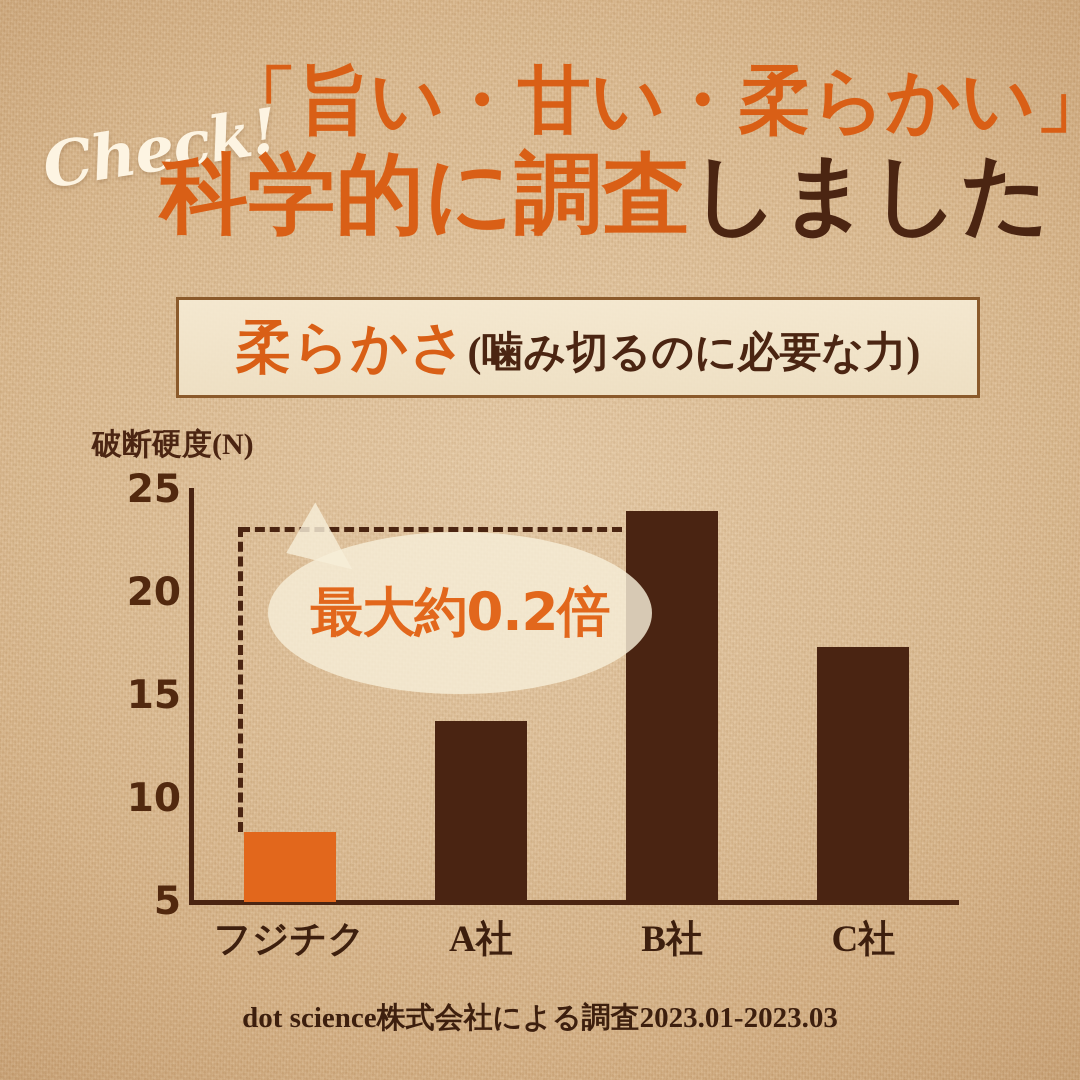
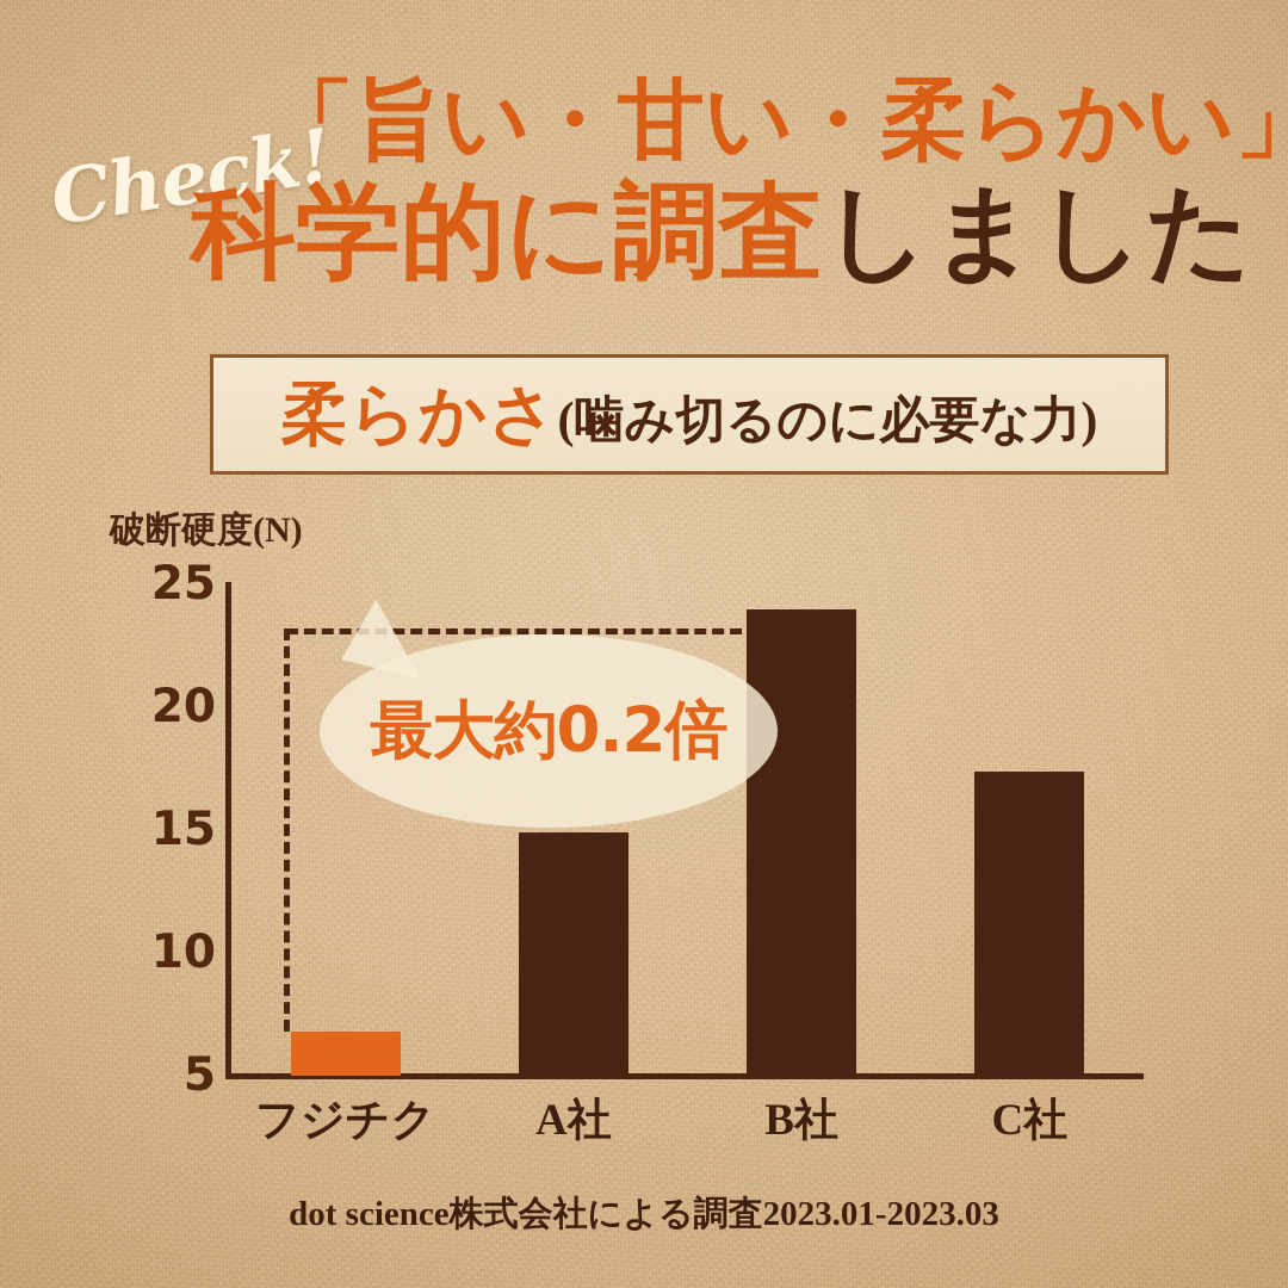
フジチク: 8.4 -> 6.8
A社: 13.8 -> 14.9
